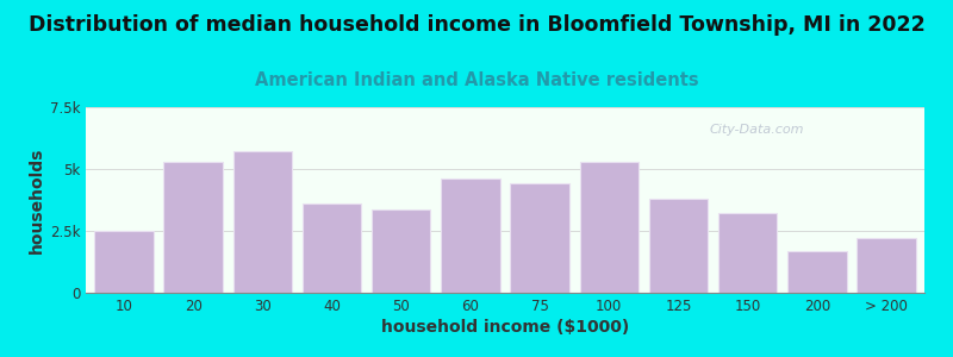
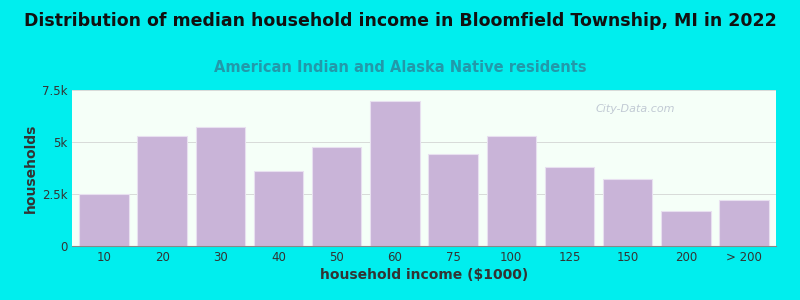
50: 3.35k -> 4.75k
60: 4.60k -> 6.95k
